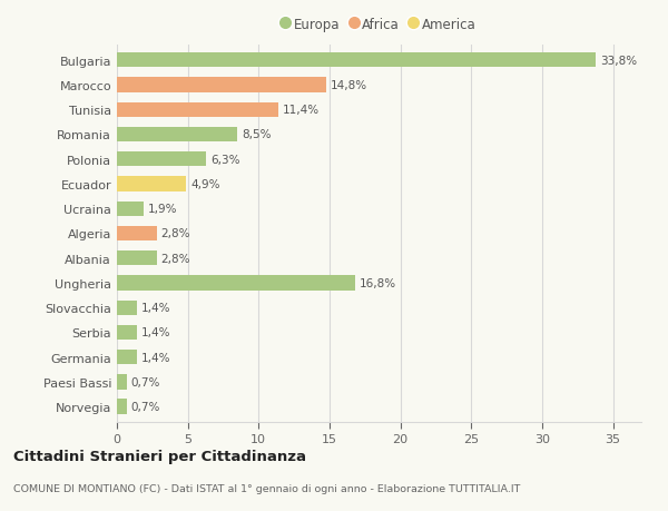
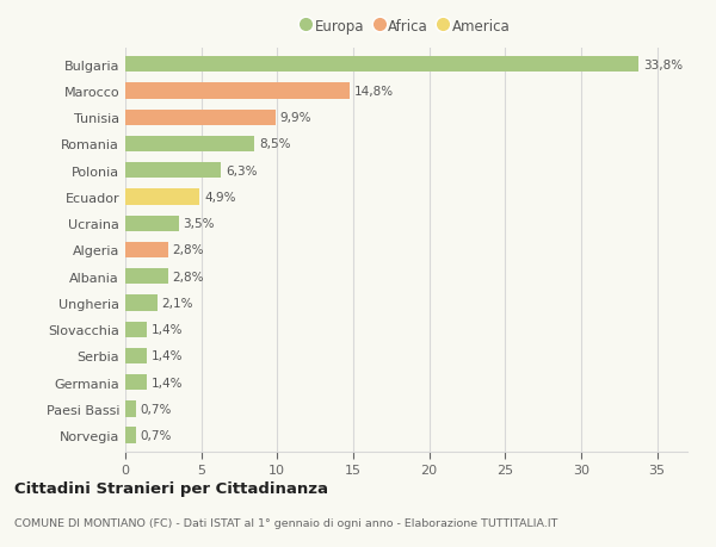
Tunisia: 11,4% -> 9,9%
Ucraina: 1,9% -> 3,5%
Ungheria: 16,8% -> 2,1%
